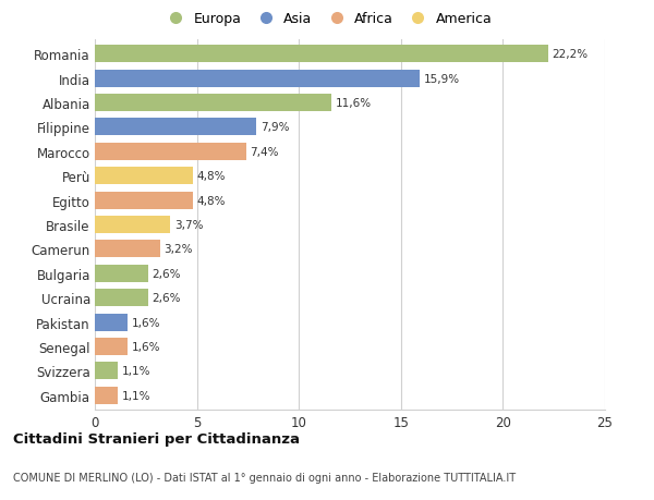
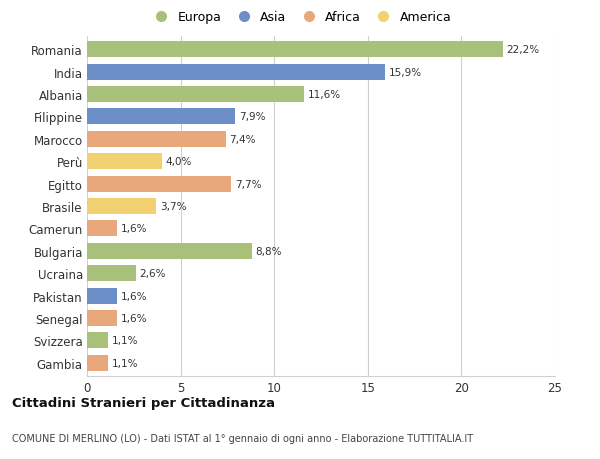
Perù: 4,8% -> 4,0%
Egitto: 4,8% -> 7,7%
Camerun: 3,2% -> 1,6%
Bulgaria: 2,6% -> 8,8%
